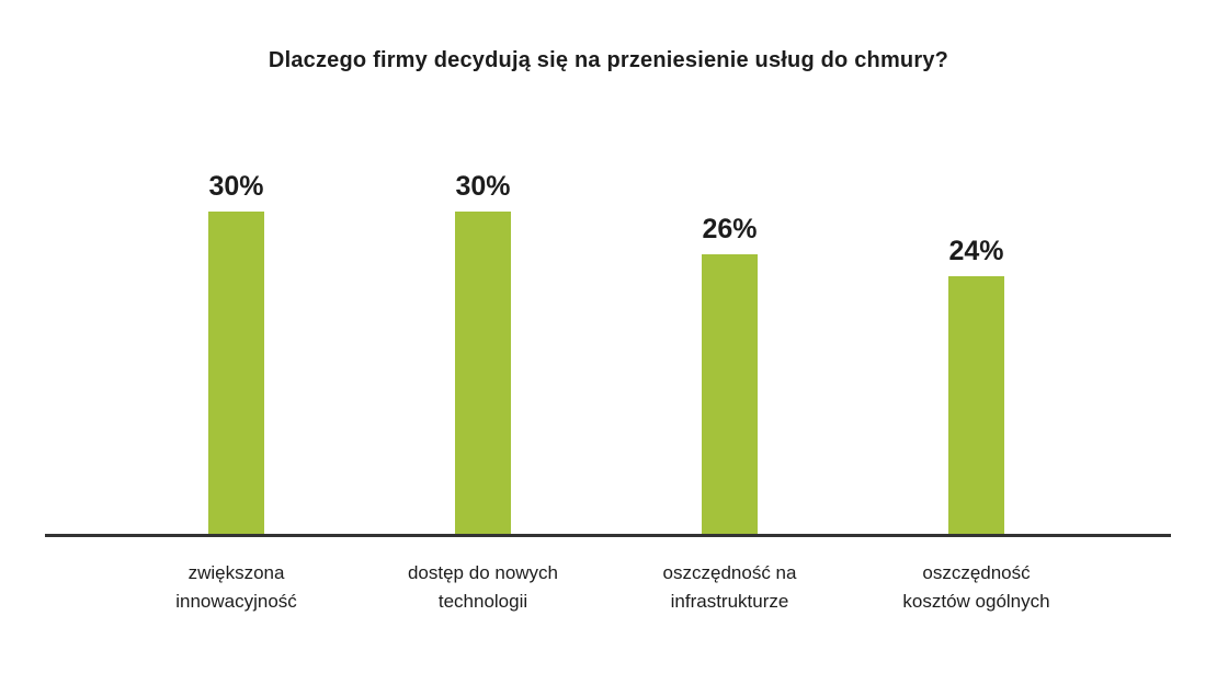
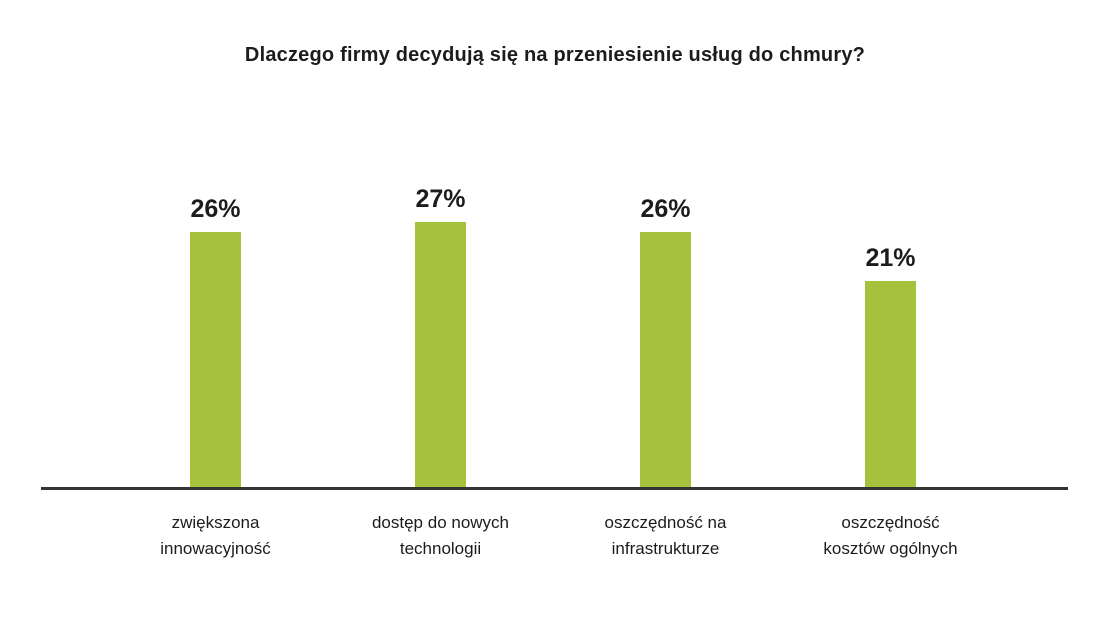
zwiększona innowacyjność: 30% -> 26%
dostęp do nowych technologii: 30% -> 27%
oszczędność kosztów ogólnych: 24% -> 21%
